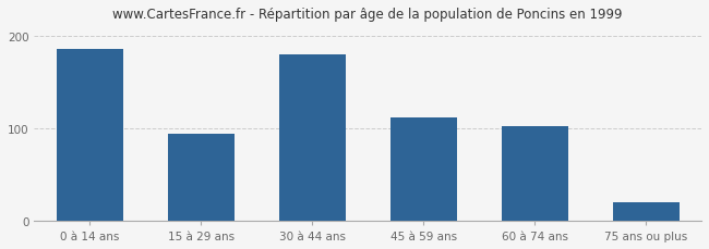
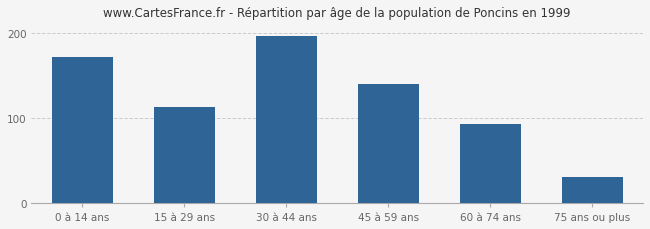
0 à 14 ans: 186 -> 172
15 à 29 ans: 94 -> 113
30 à 44 ans: 180 -> 196
45 à 59 ans: 112 -> 140
60 à 74 ans: 102 -> 93
75 ans ou plus: 20 -> 30
